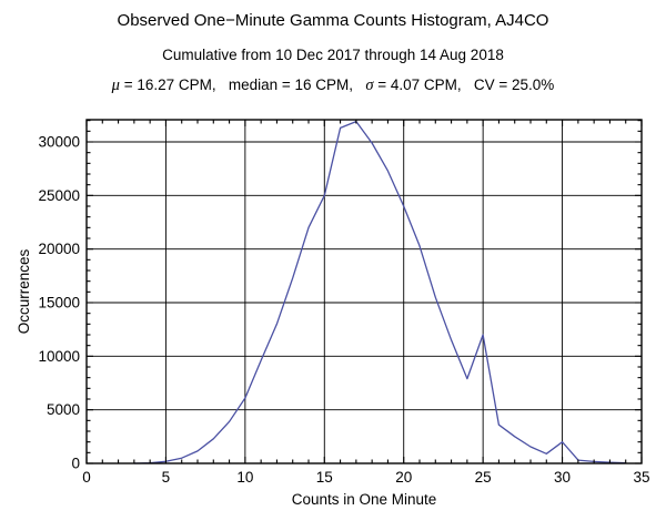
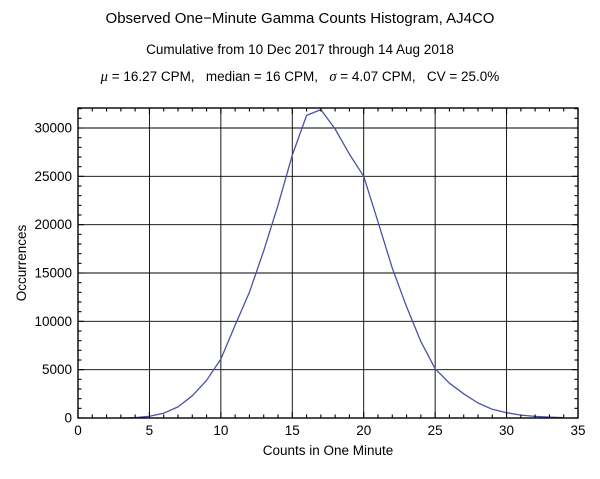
15: 25000 -> 27000
20: 24000 -> 25000
25: 12000 -> 5000
30: 2000 -> 1000
